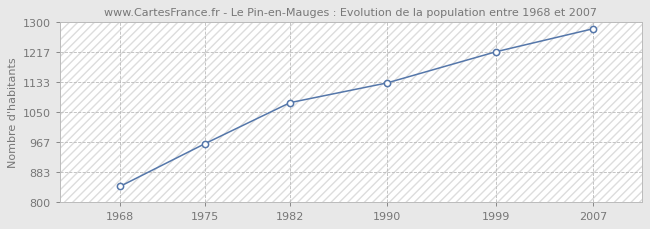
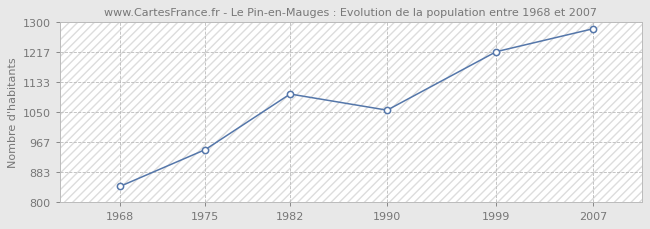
1975: 962 -> 945
1982: 1076 -> 1100
1990: 1131 -> 1055
